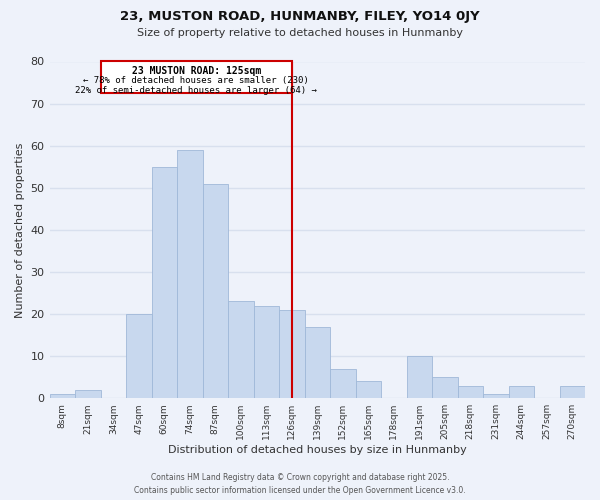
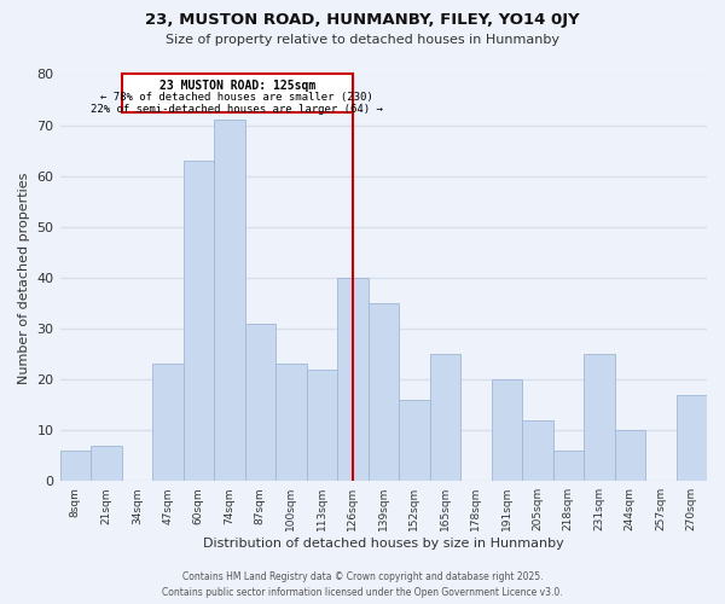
8sqm: 1 -> 6
21sqm: 2 -> 7
47sqm: 20 -> 23
60sqm: 55 -> 63
74sqm: 59 -> 71
87sqm: 51 -> 31
126sqm: 21 -> 40
139sqm: 17 -> 35
152sqm: 7 -> 16
165sqm: 4 -> 25
191sqm: 10 -> 20
205sqm: 5 -> 12
218sqm: 3 -> 6
231sqm: 1 -> 25
244sqm: 3 -> 10
270sqm: 3 -> 17
